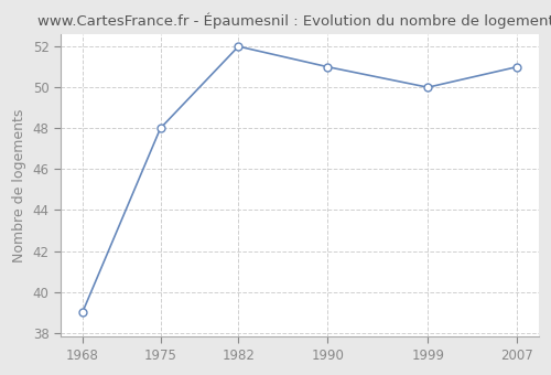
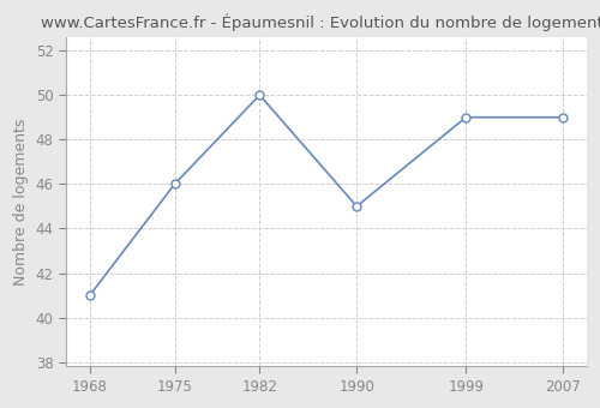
1968: 39 -> 41
1975: 48 -> 46
1982: 52 -> 50
1990: 51 -> 45
1999: 50 -> 49
2007: 51 -> 49
